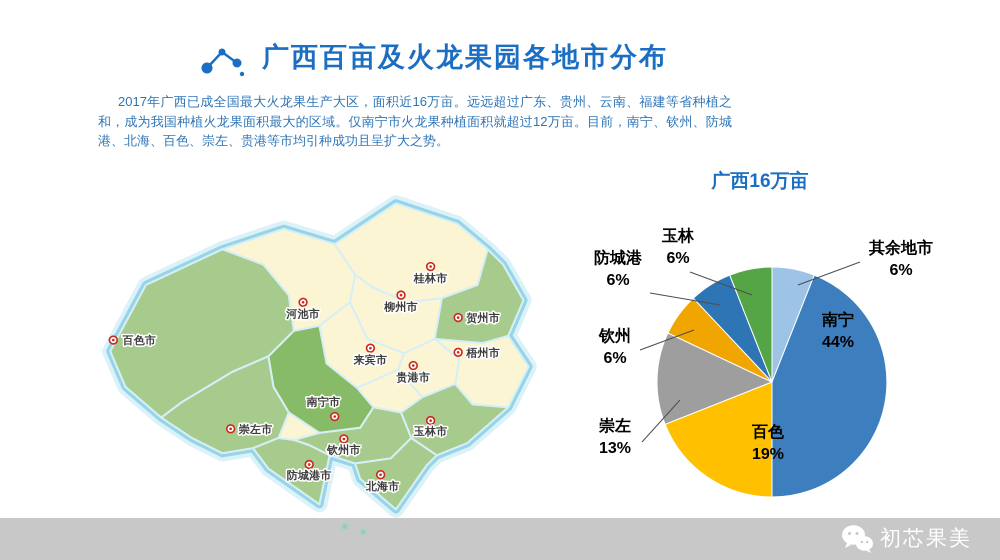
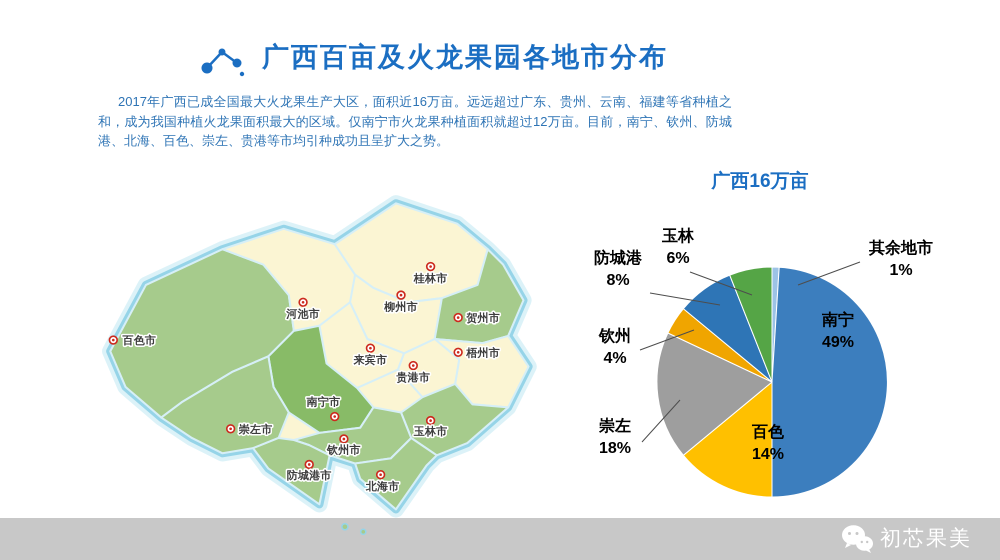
其余地市: 6% -> 1%
南宁: 44% -> 49%
百色: 19% -> 14%
崇左: 13% -> 18%
钦州: 6% -> 4%
防城港: 6% -> 8%
